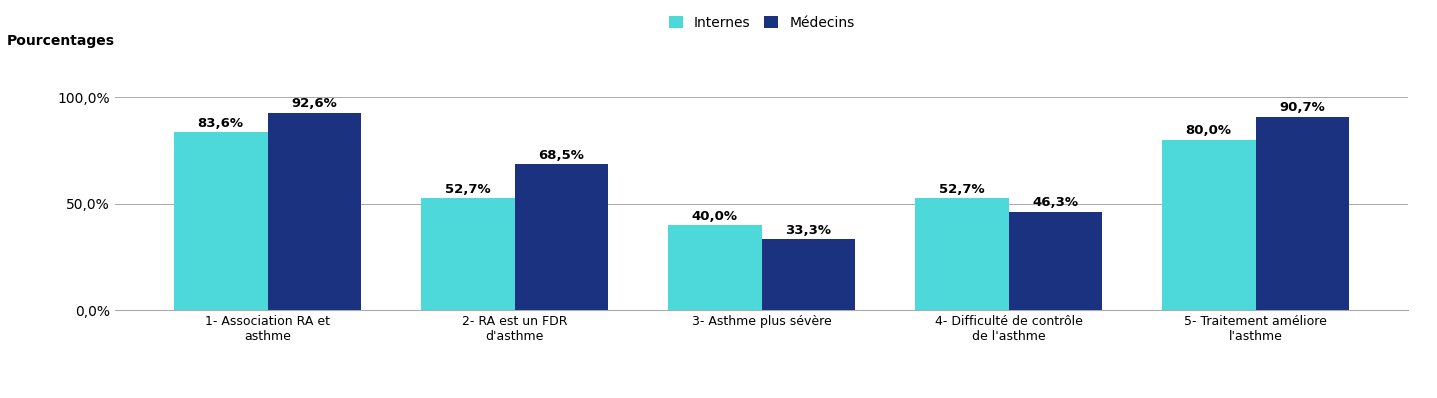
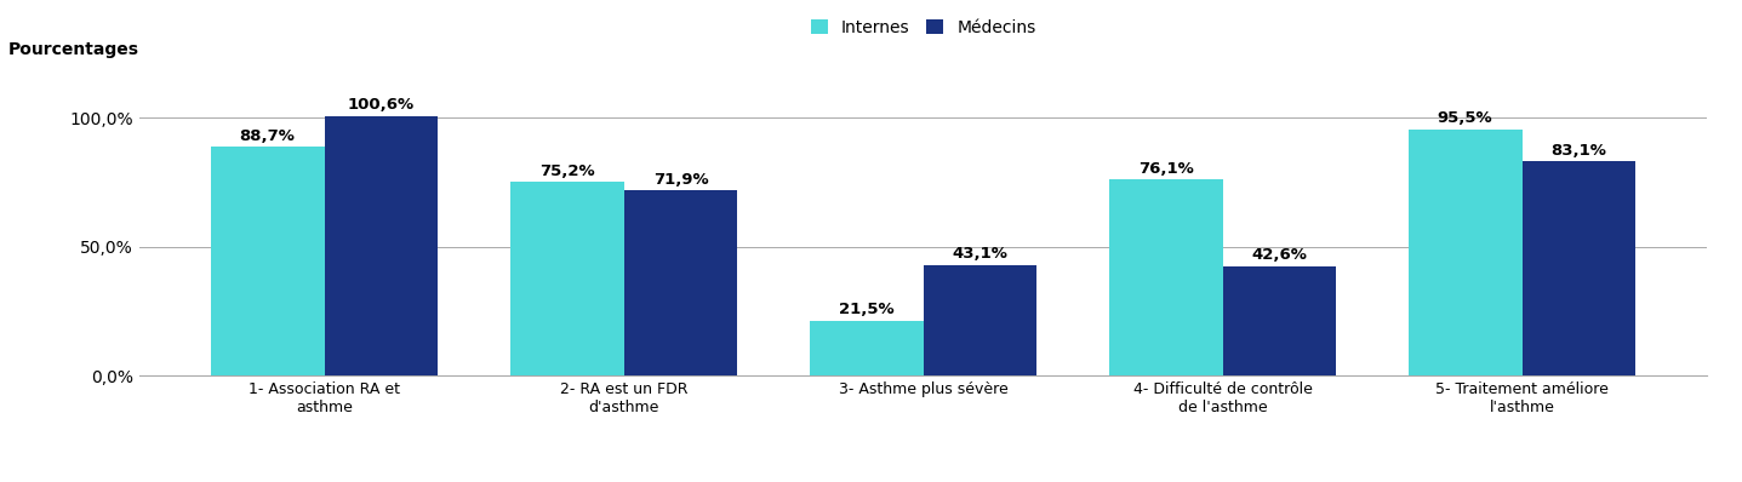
Internes/1- Association RA et asthme: 83,6% -> 88,7%
Médecins/1- Association RA et asthme: 92,6% -> 100,6%
Internes/2- RA est un FDR d'asthme: 52,7% -> 75,2%
Médecins/2- RA est un FDR d'asthme: 68,5% -> 71,9%
Internes/3- Asthme plus sévère: 40,0% -> 21,5%
Médecins/3- Asthme plus sévère: 33,3% -> 43,1%
Internes/4- Difficulté de contrôle de l'asthme: 52,7% -> 76,1%
Médecins/4- Difficulté de contrôle de l'asthme: 46,3% -> 42,6%
Internes/5- Traitement améliore l'asthme: 80,0% -> 95,5%
Médecins/5- Traitement améliore l'asthme: 90,7% -> 83,1%
